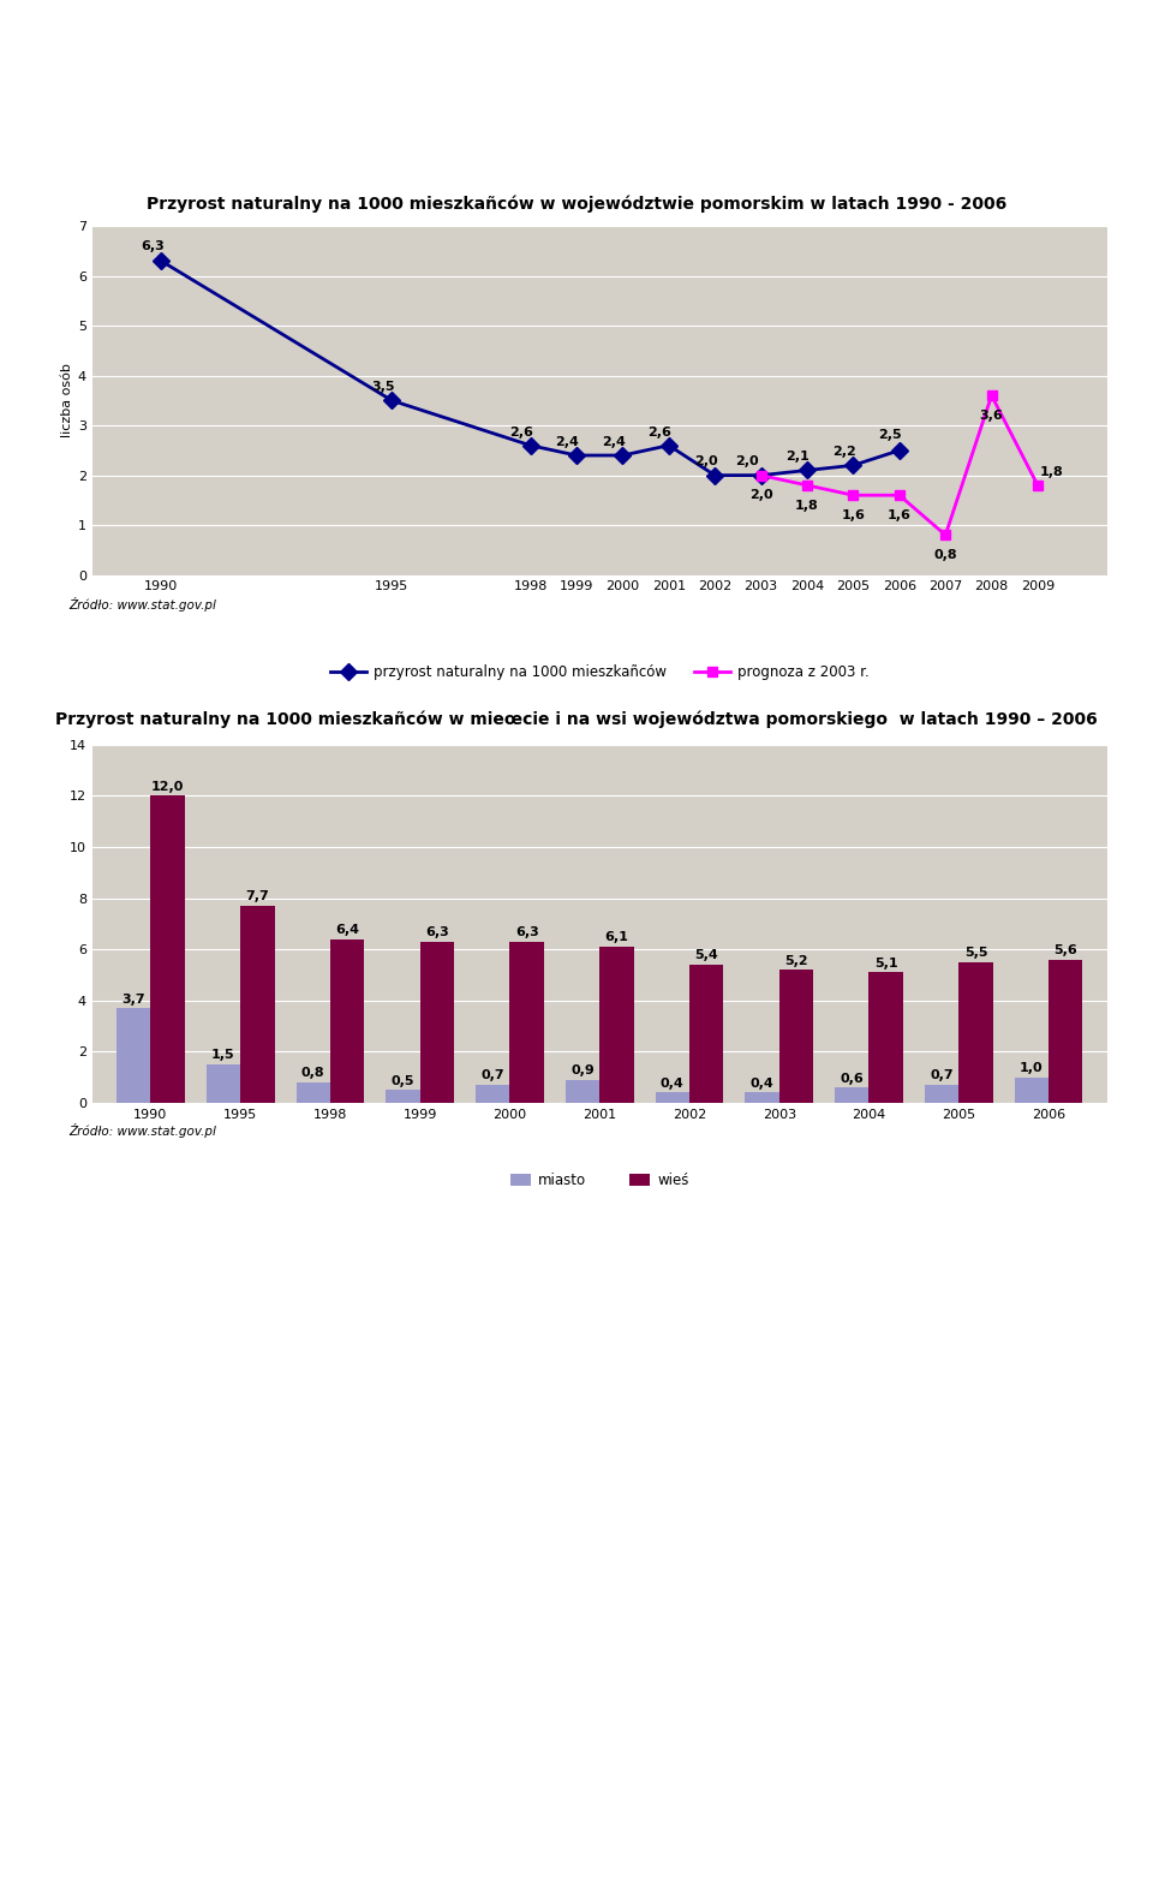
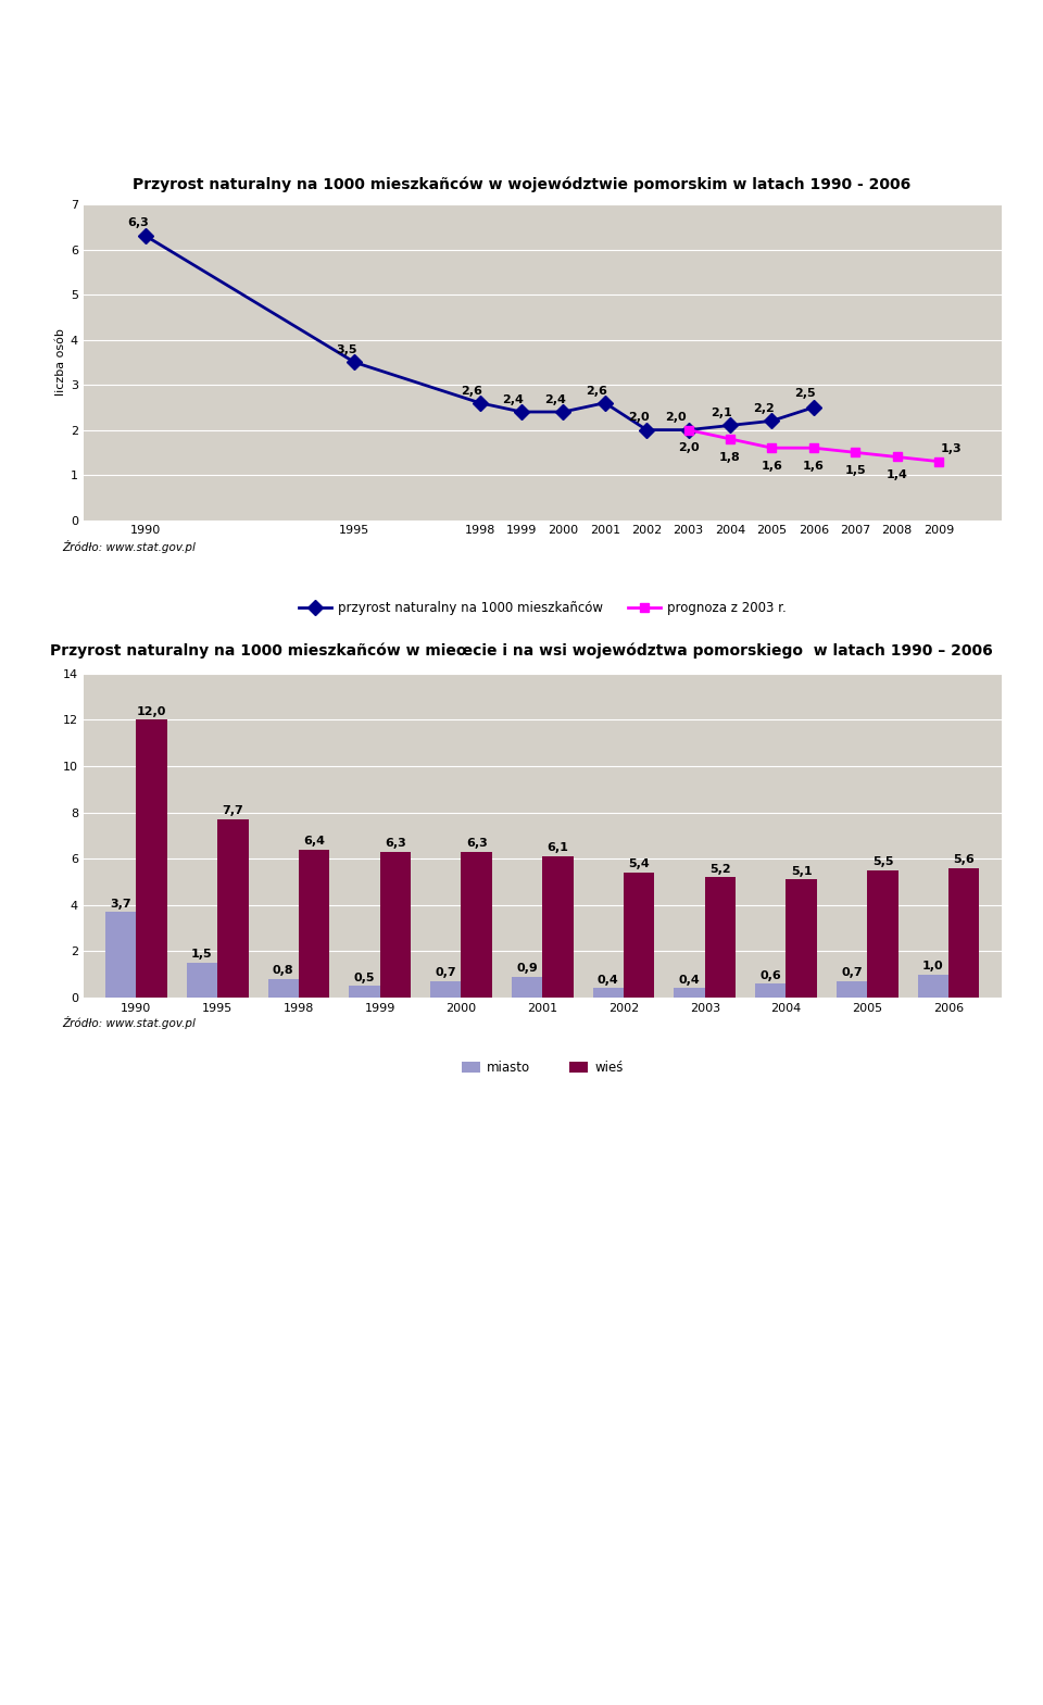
prognoza z 2003 r./2007: 0,8 -> 1,5
prognoza z 2003 r./2008: 3,6 -> 1,4
prognoza z 2003 r./2009: 1,8 -> 1,3
